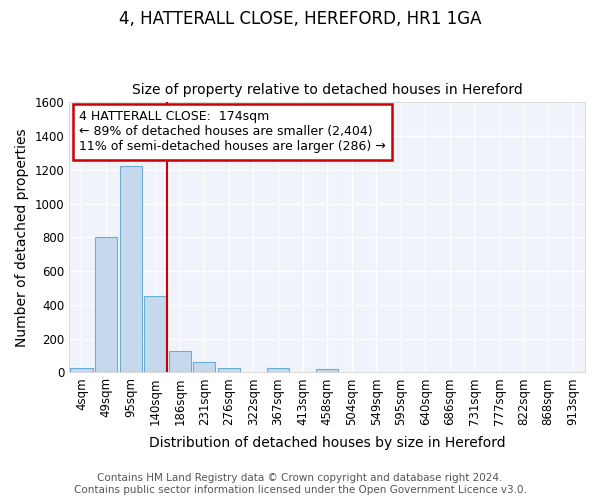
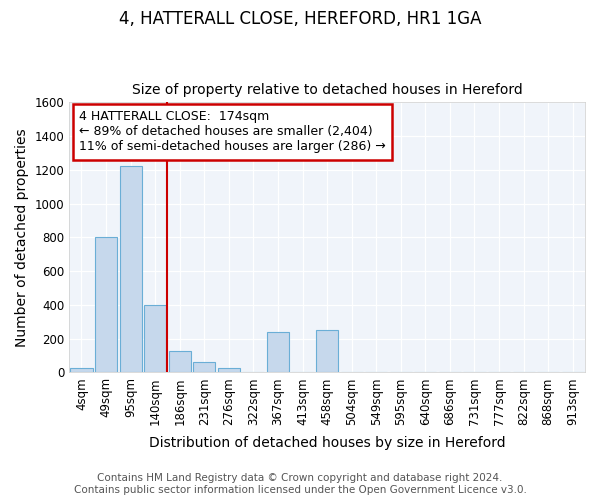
140sqm: 450 -> 400
367sqm: 20 -> 240
458sqm: 20 -> 250
